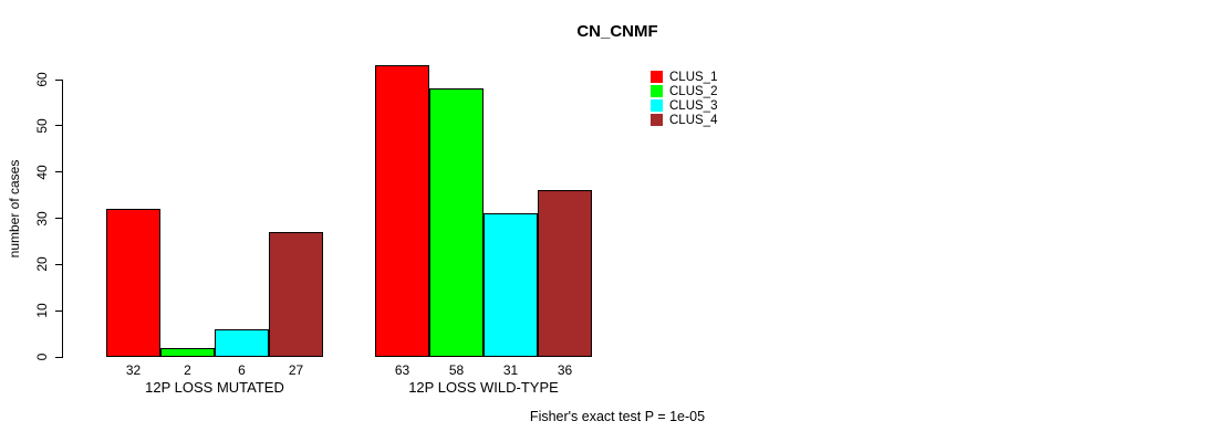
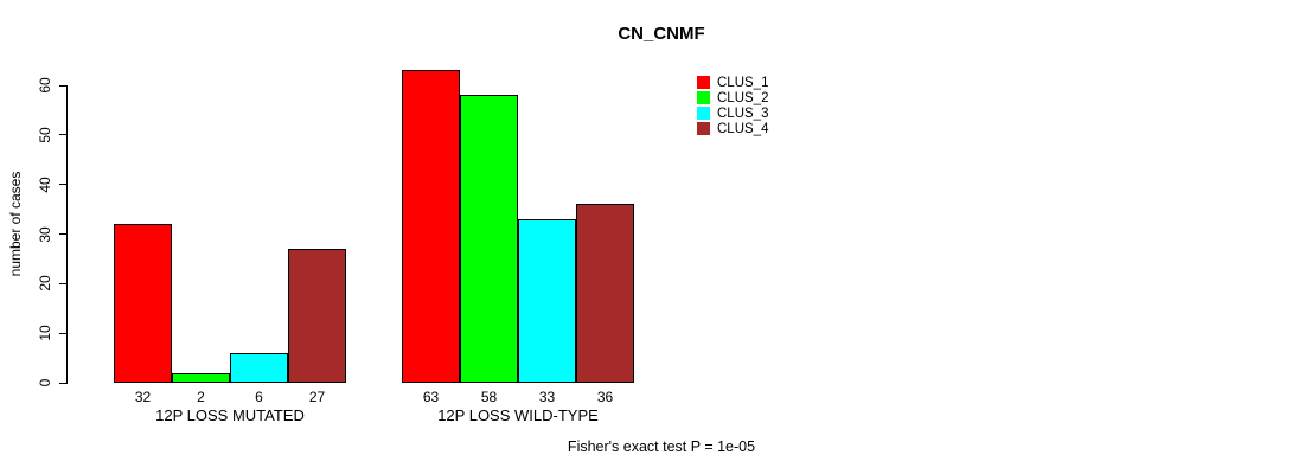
CLUS_3/12P LOSS WILD-TYPE: 31 -> 33
